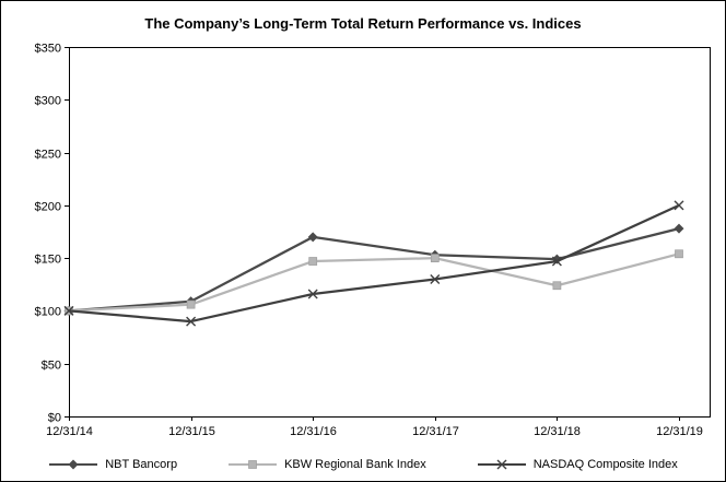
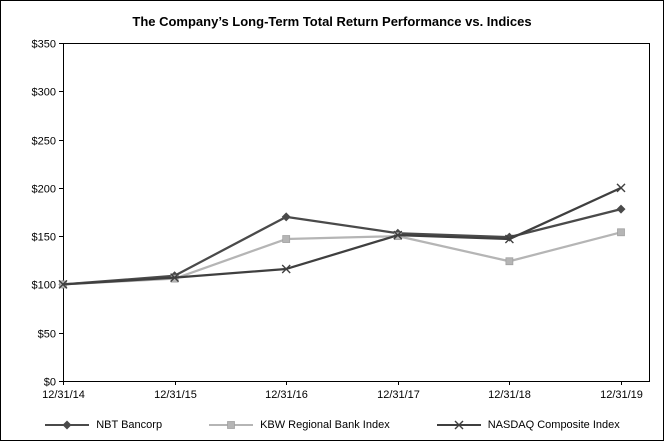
NASDAQ Composite Index/12/31/15: $90 -> $110
NASDAQ Composite Index/12/31/17: $130 -> $150
